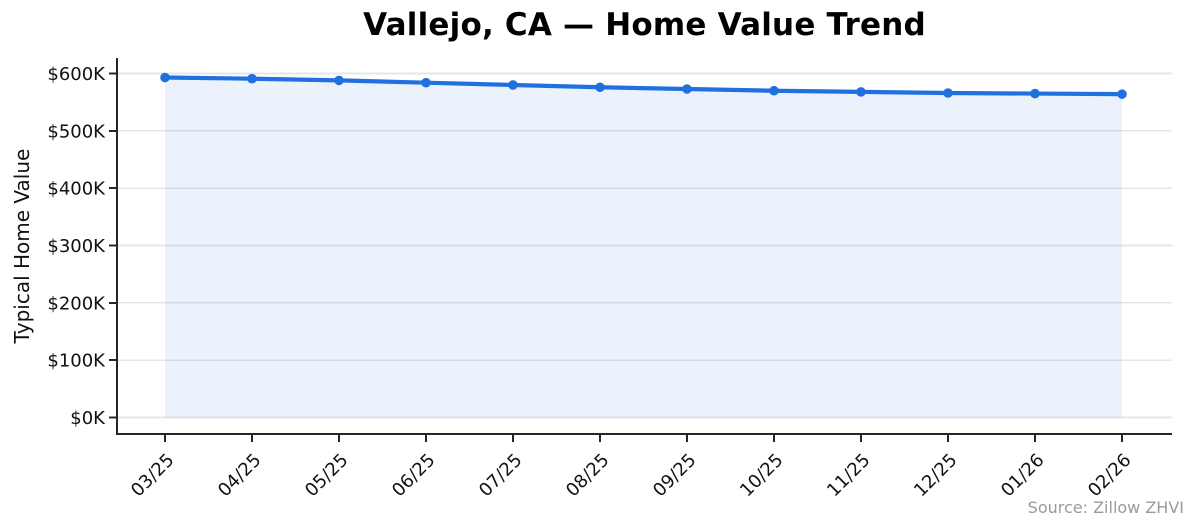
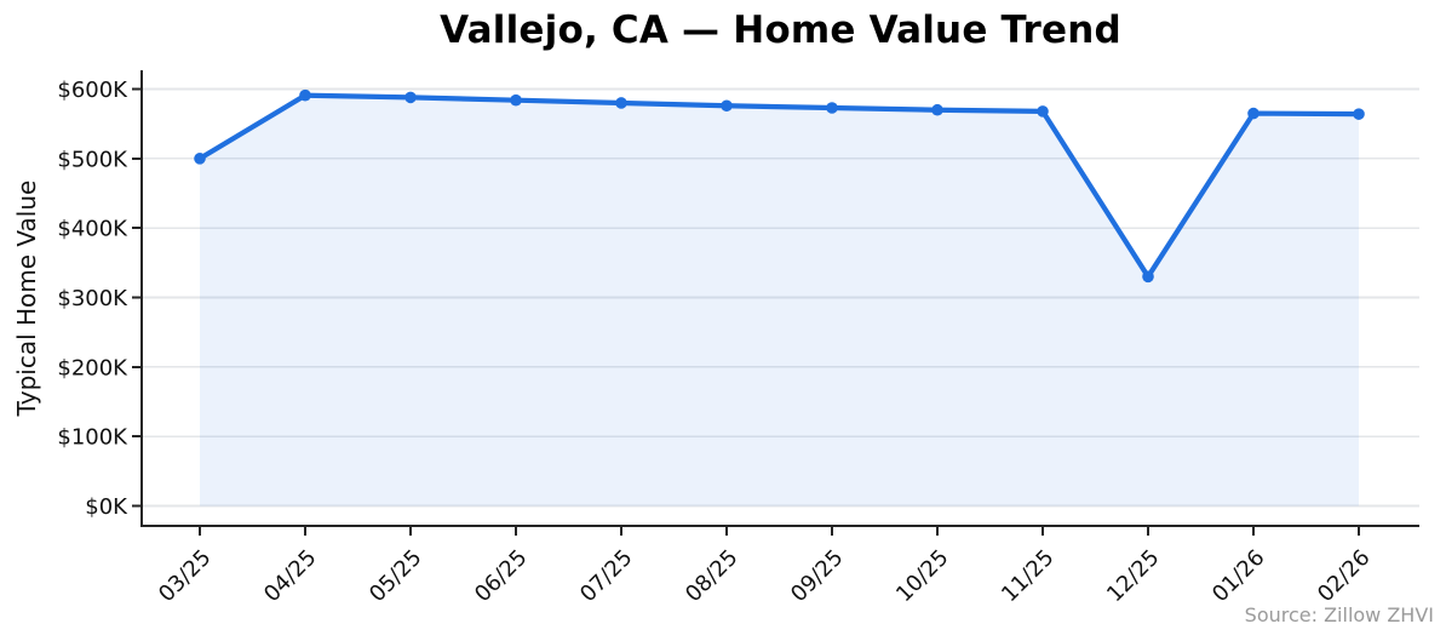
03/25: $590K -> $500K
12/25: $570K -> $330K
